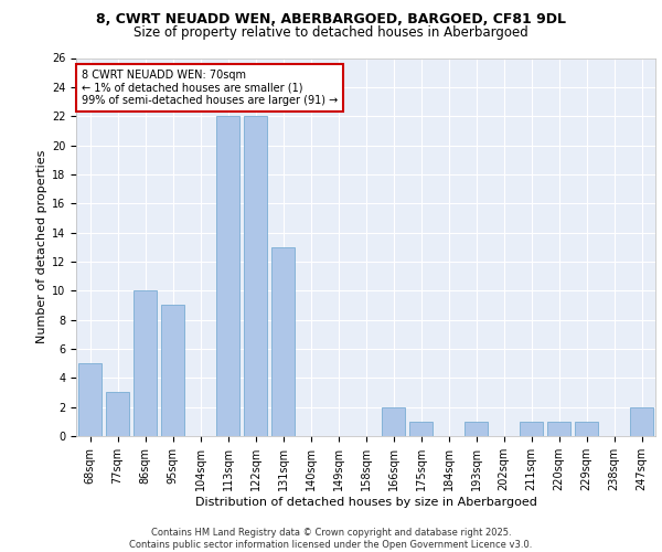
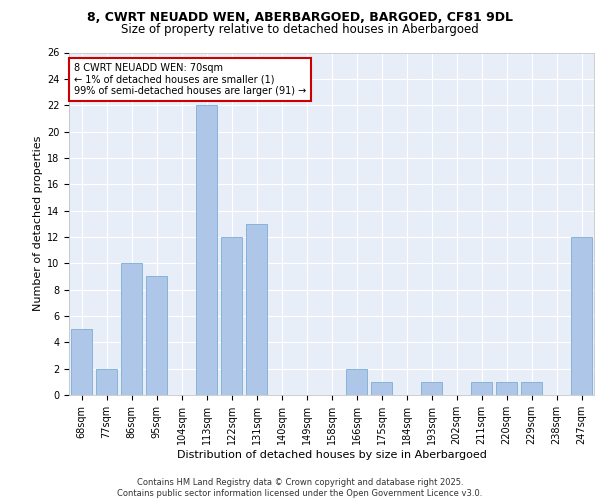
77sqm: 3 -> 2
122sqm: 22 -> 12
247sqm: 2 -> 12
